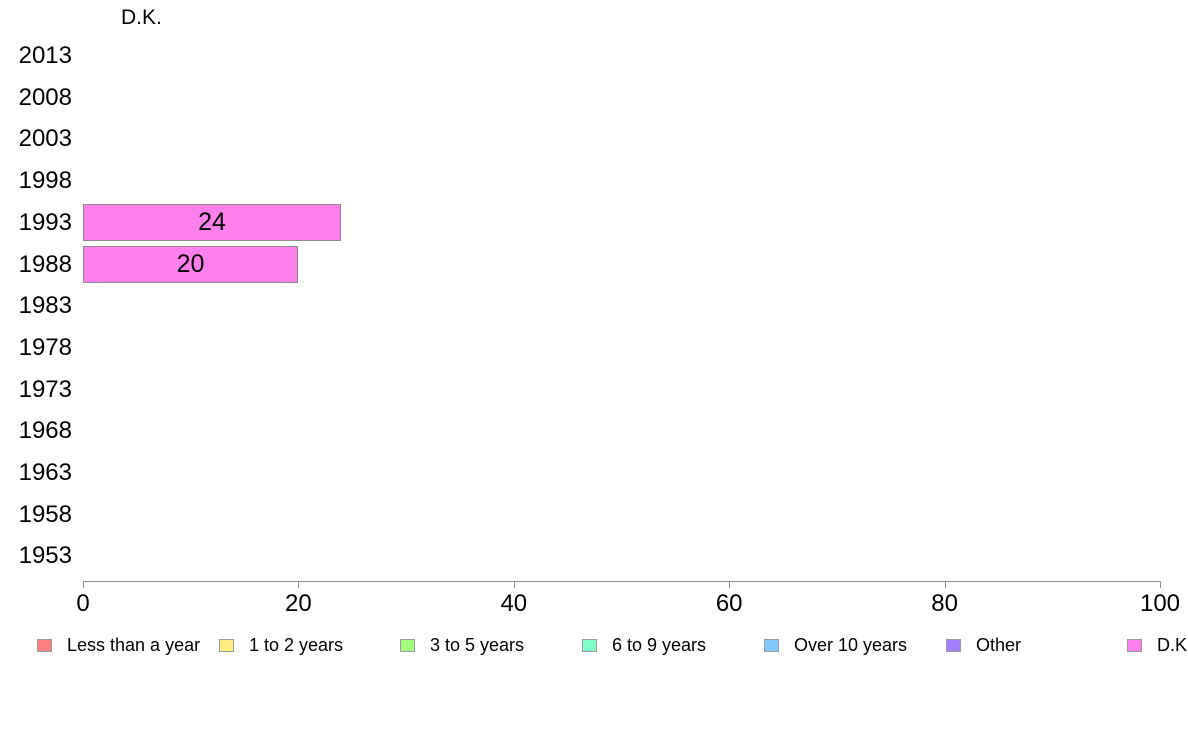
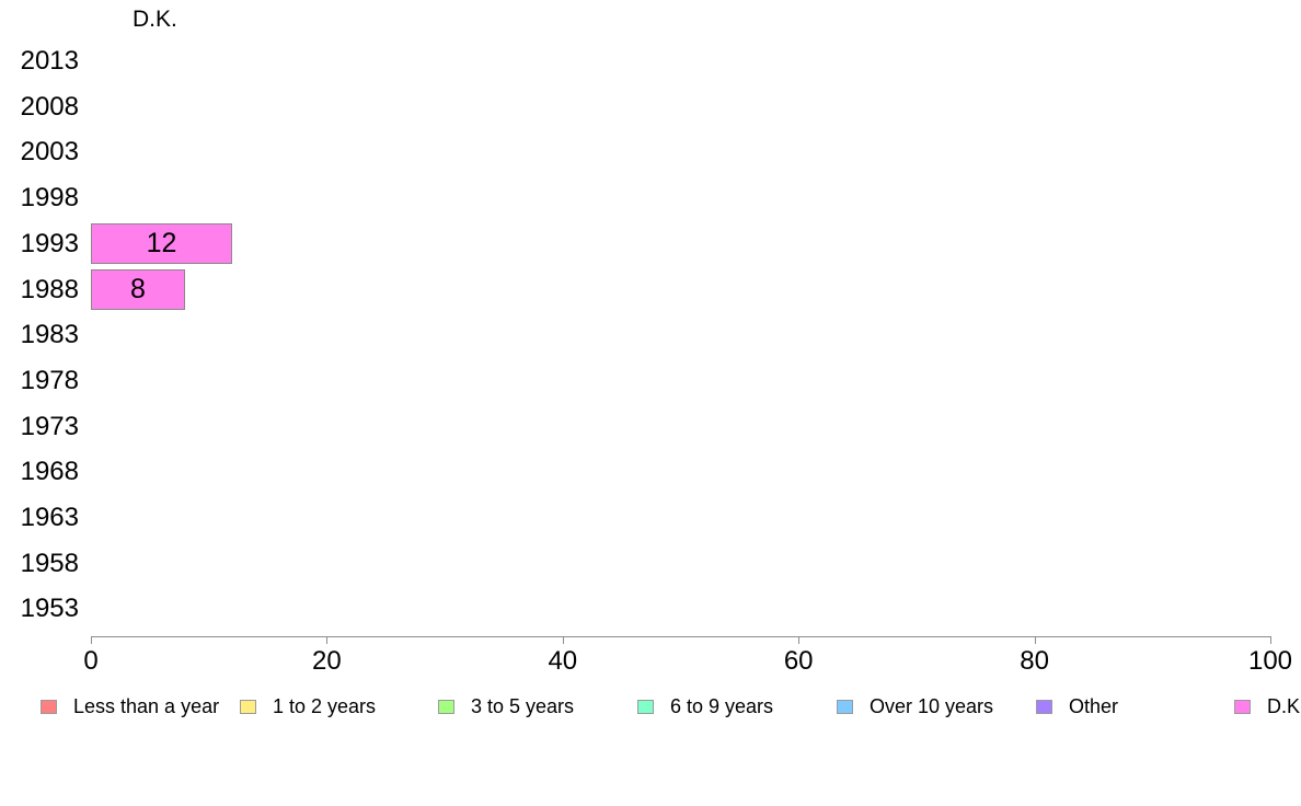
1993: 24 -> 12
1988: 20 -> 8
